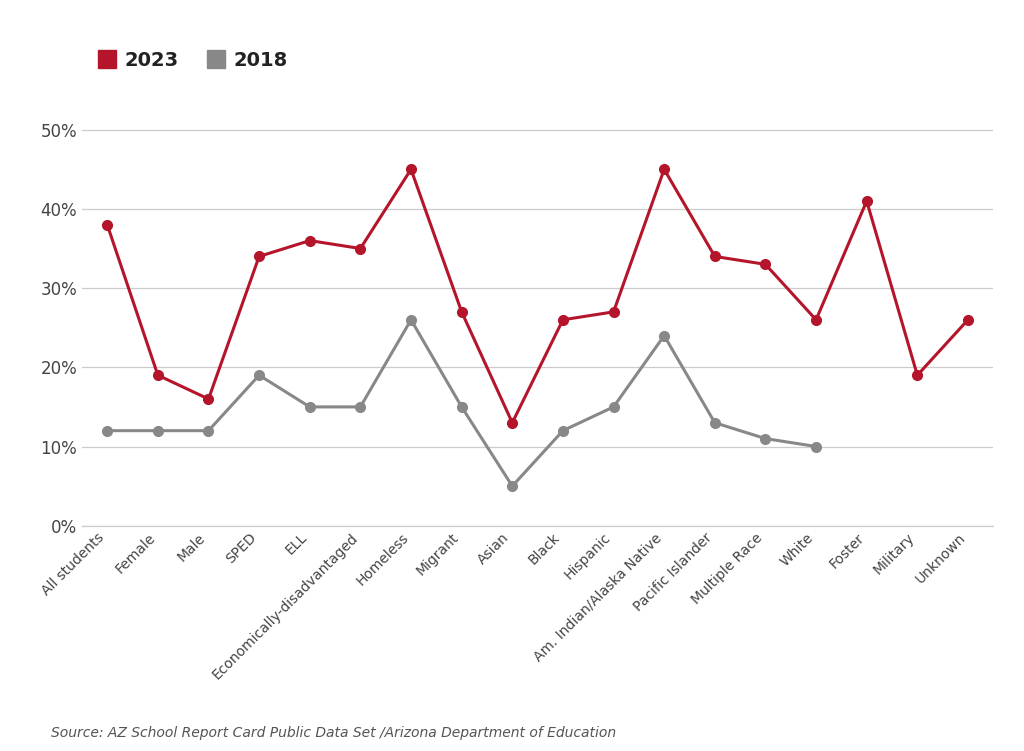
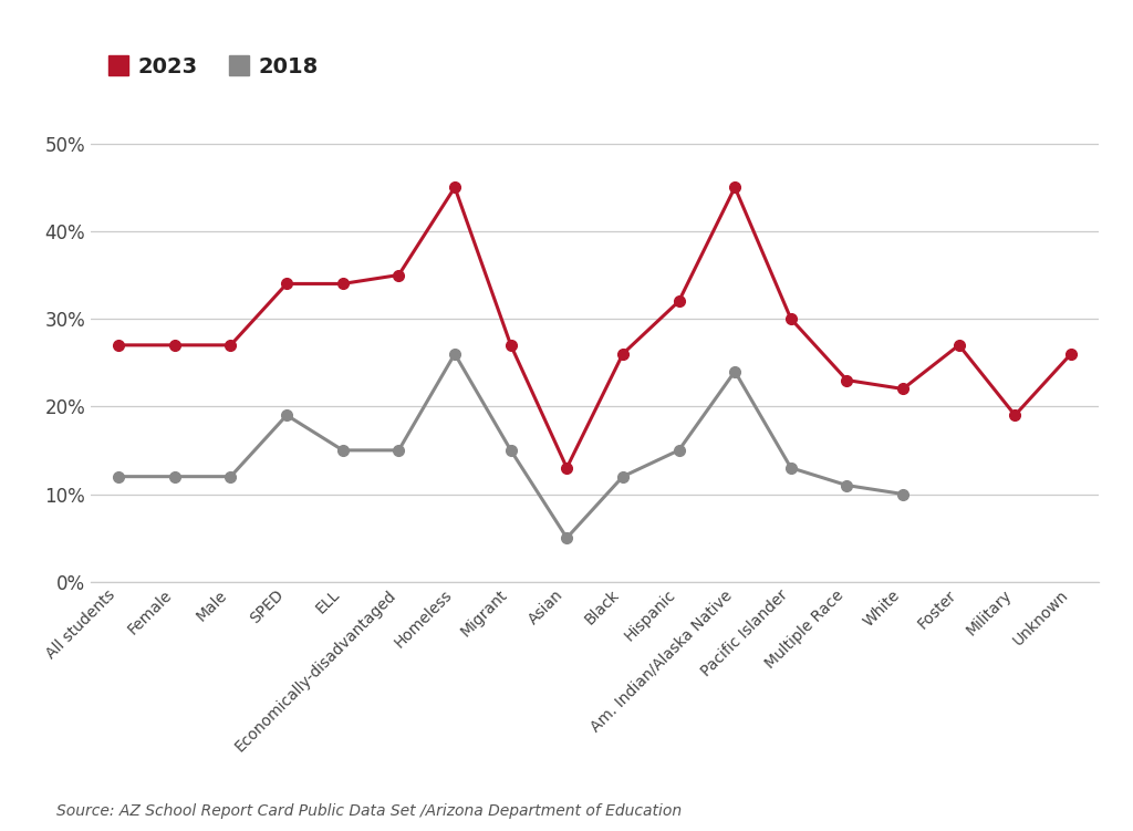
2023/All students: 38% -> 27%
2023/Female: 19% -> 27%
2023/Male: 16% -> 27%
2023/ELL: 36% -> 34%
2023/Hispanic: 27% -> 32%
2023/Pacific Islander: 34% -> 30%
2023/Multiple Race: 33% -> 23%
2023/White: 26% -> 22%
2023/Foster: 41% -> 27%
